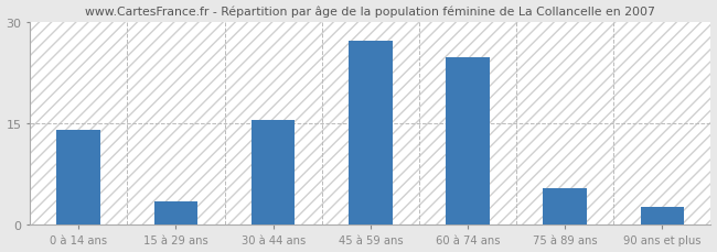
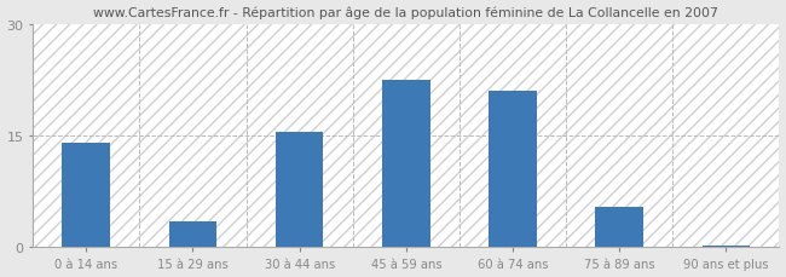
45 à 59 ans: 27.2 -> 22.5
60 à 74 ans: 24.8 -> 21.0
90 ans et plus: 2.6 -> 0.3
